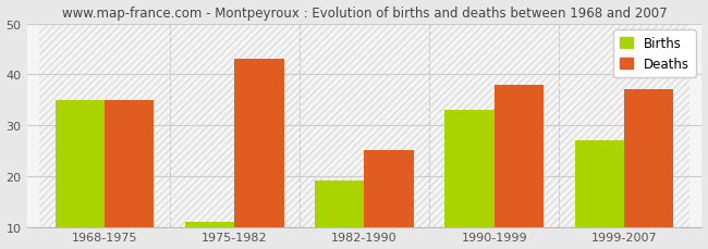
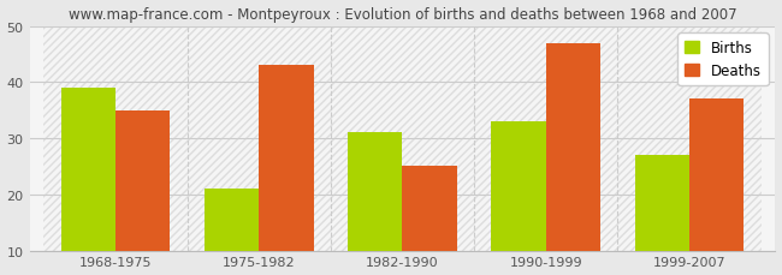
Births/1968-1975: 35 -> 39
Births/1975-1982: 11 -> 21
Births/1982-1990: 19 -> 31
Deaths/1990-1999: 38 -> 47
